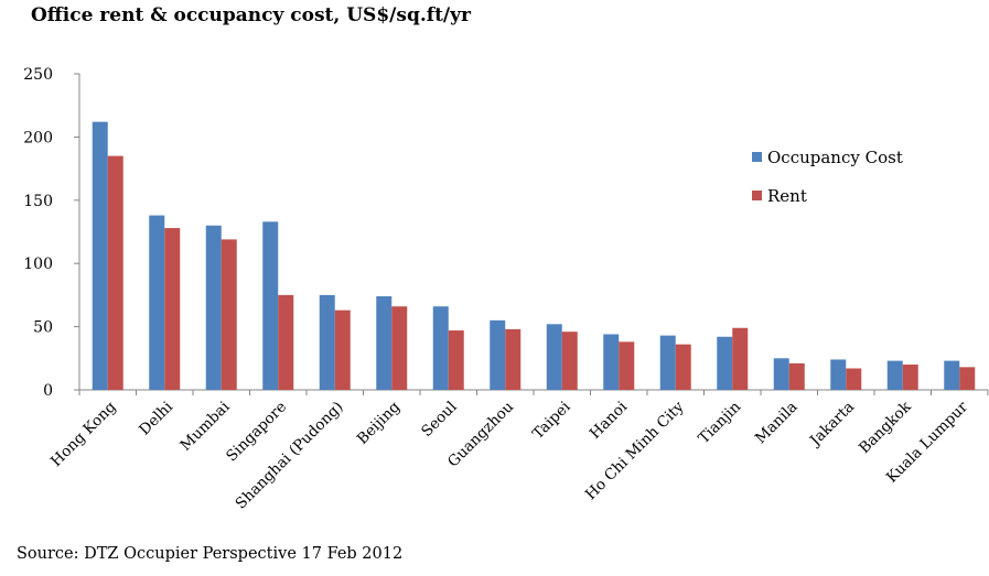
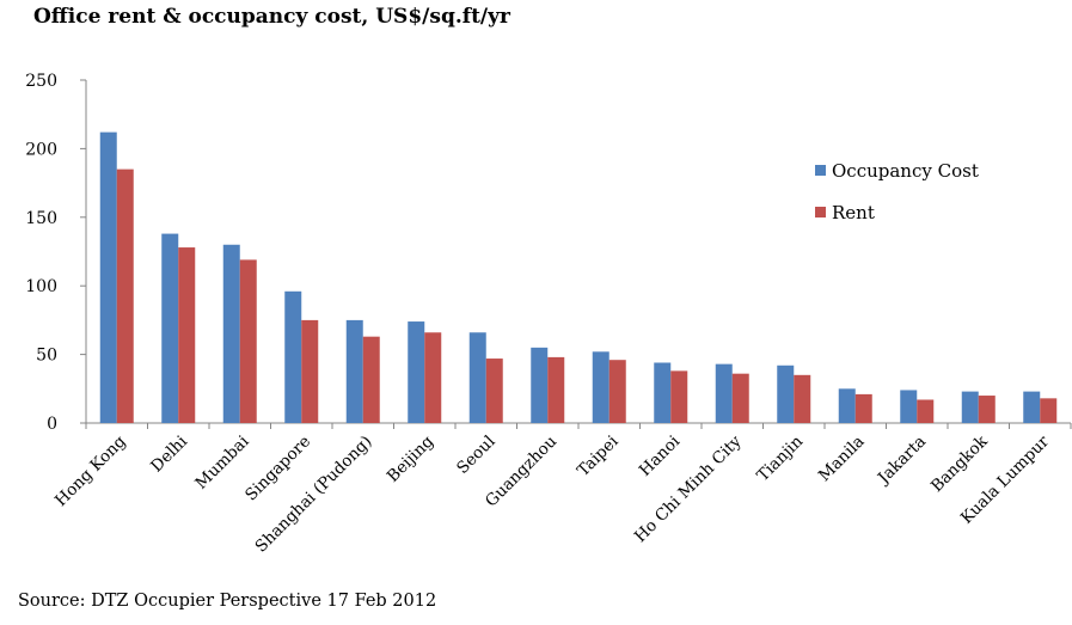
Occupancy Cost/Singapore: 133 -> 96
Rent/Tianjin: 49 -> 35
